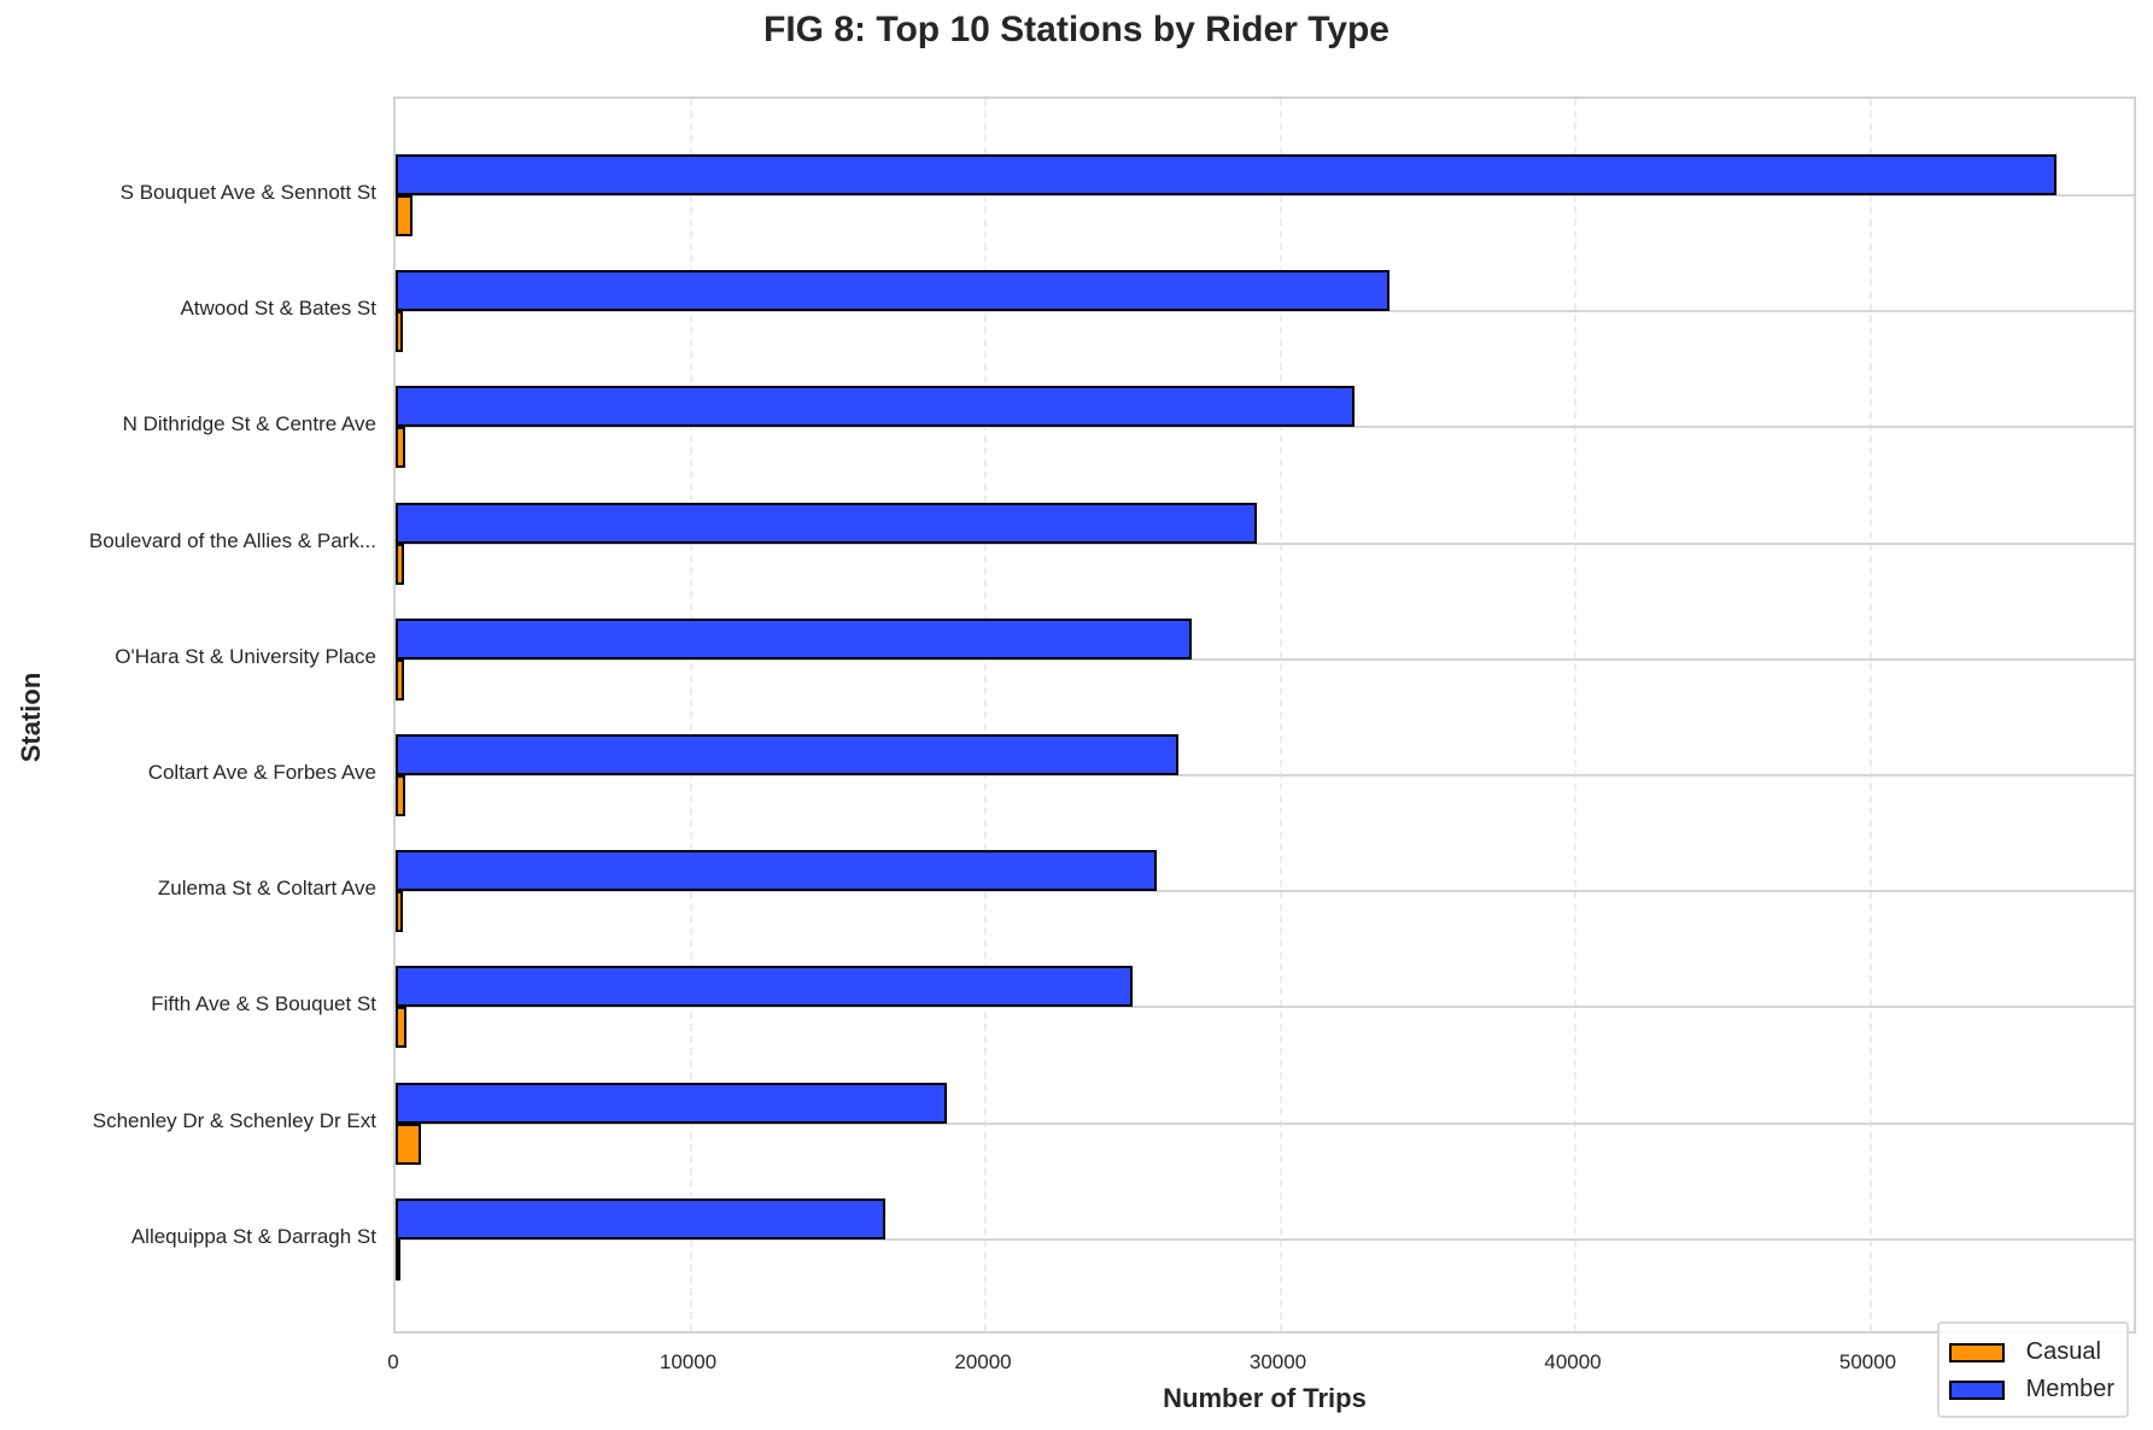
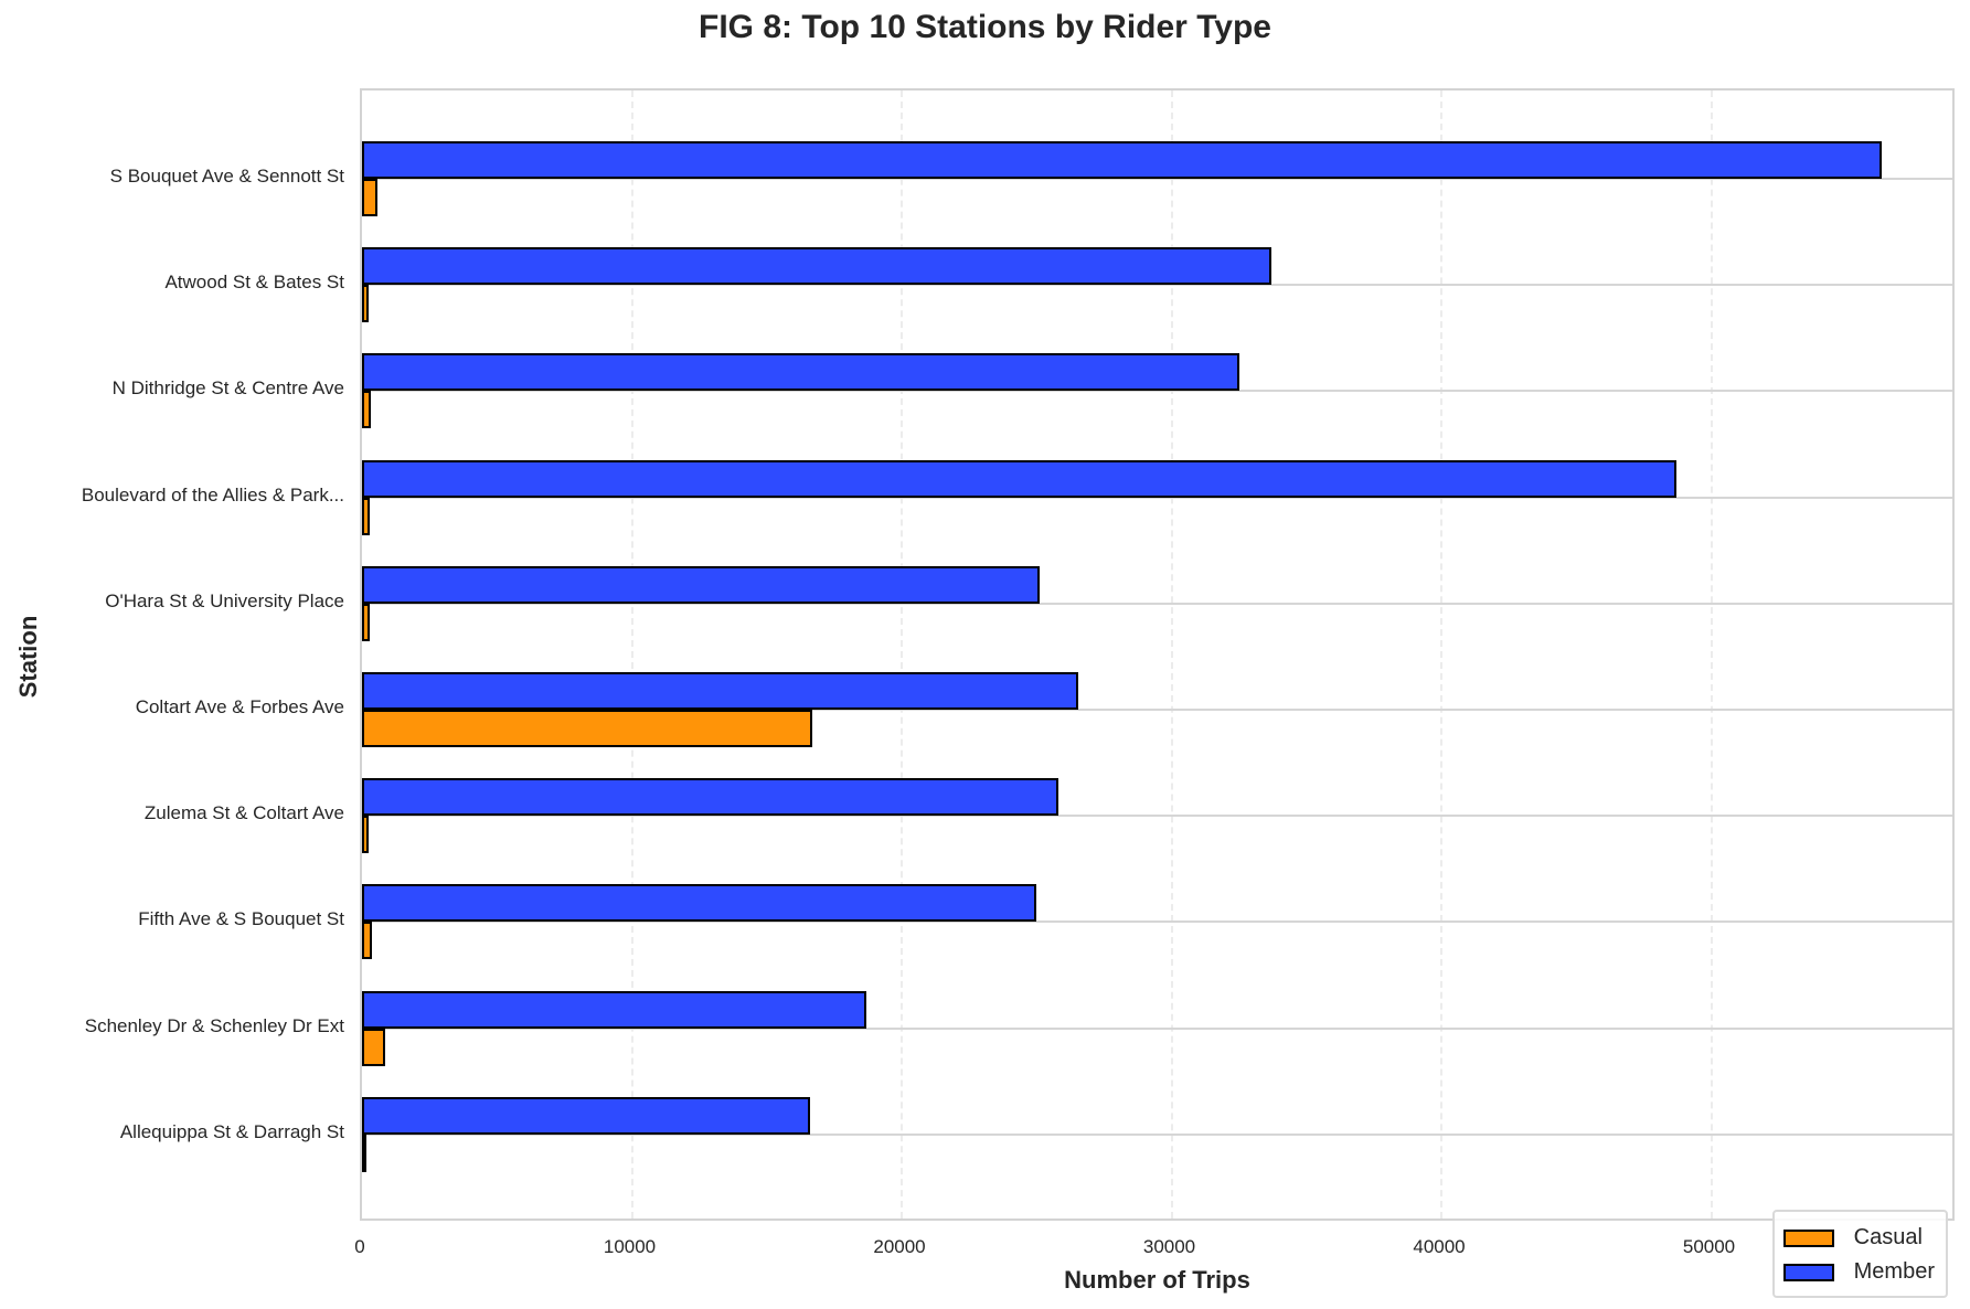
Member/Boulevard of the Allies & Park...: 29200 -> 48700
Member/O'Hara St & University Place: 27000 -> 25100
Casual/Coltart Ave & Forbes Ave: 300 -> 16700
